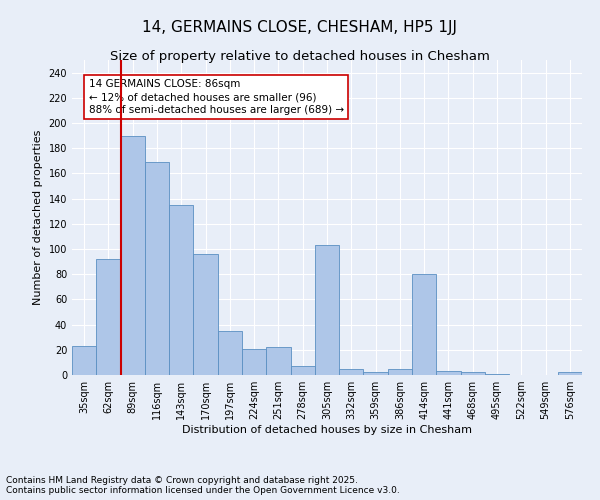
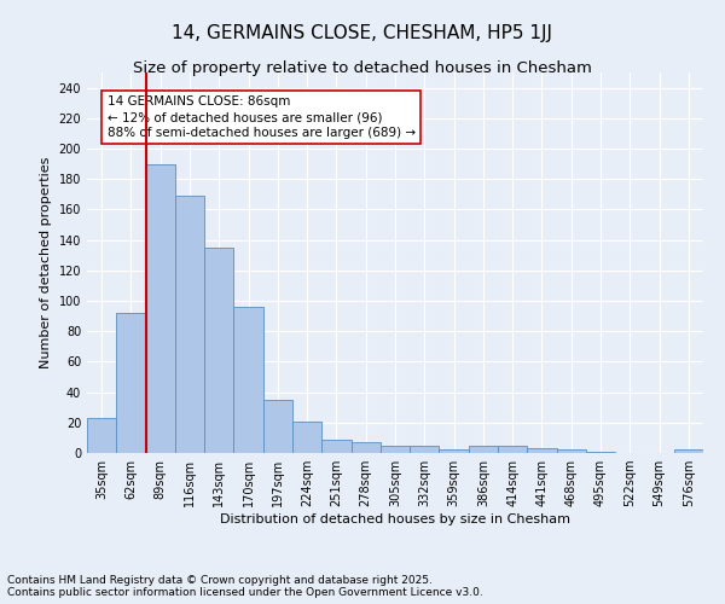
251sqm: 22 -> 9
305sqm: 103 -> 5
414sqm: 80 -> 5
